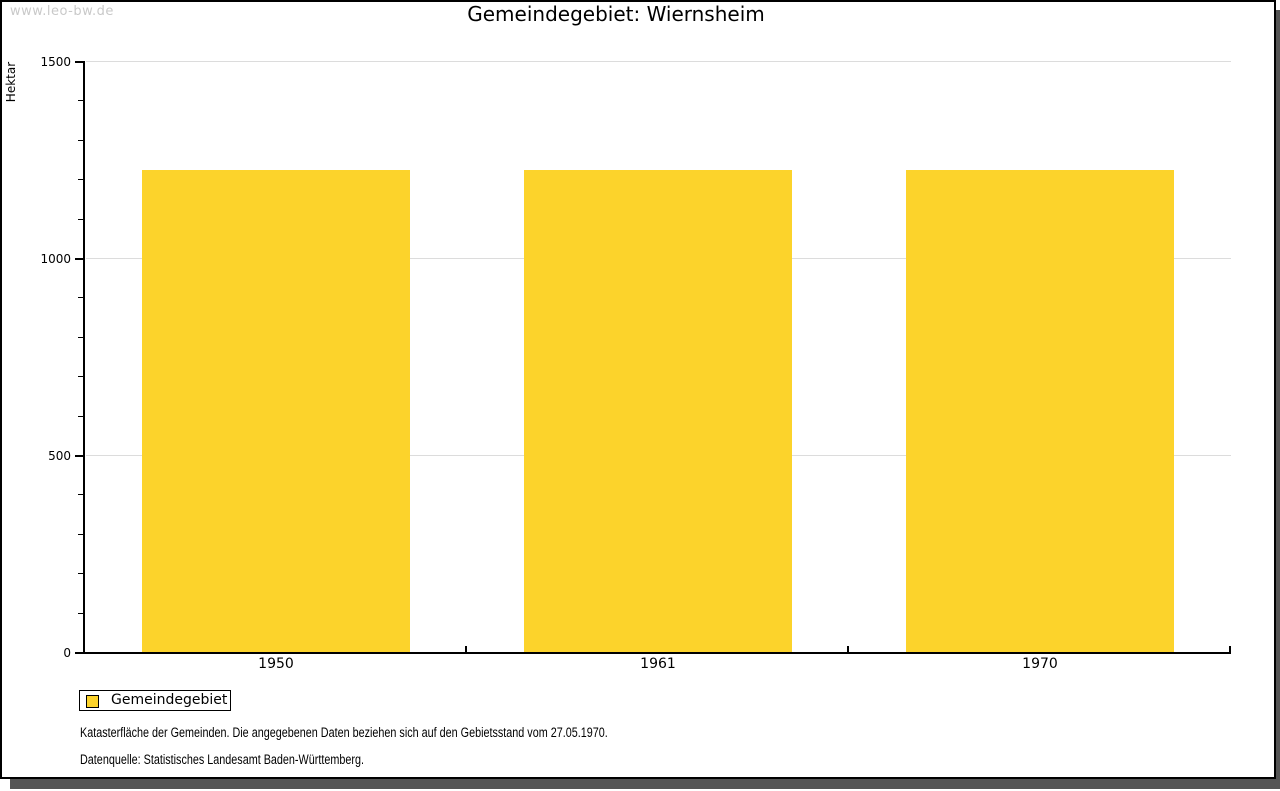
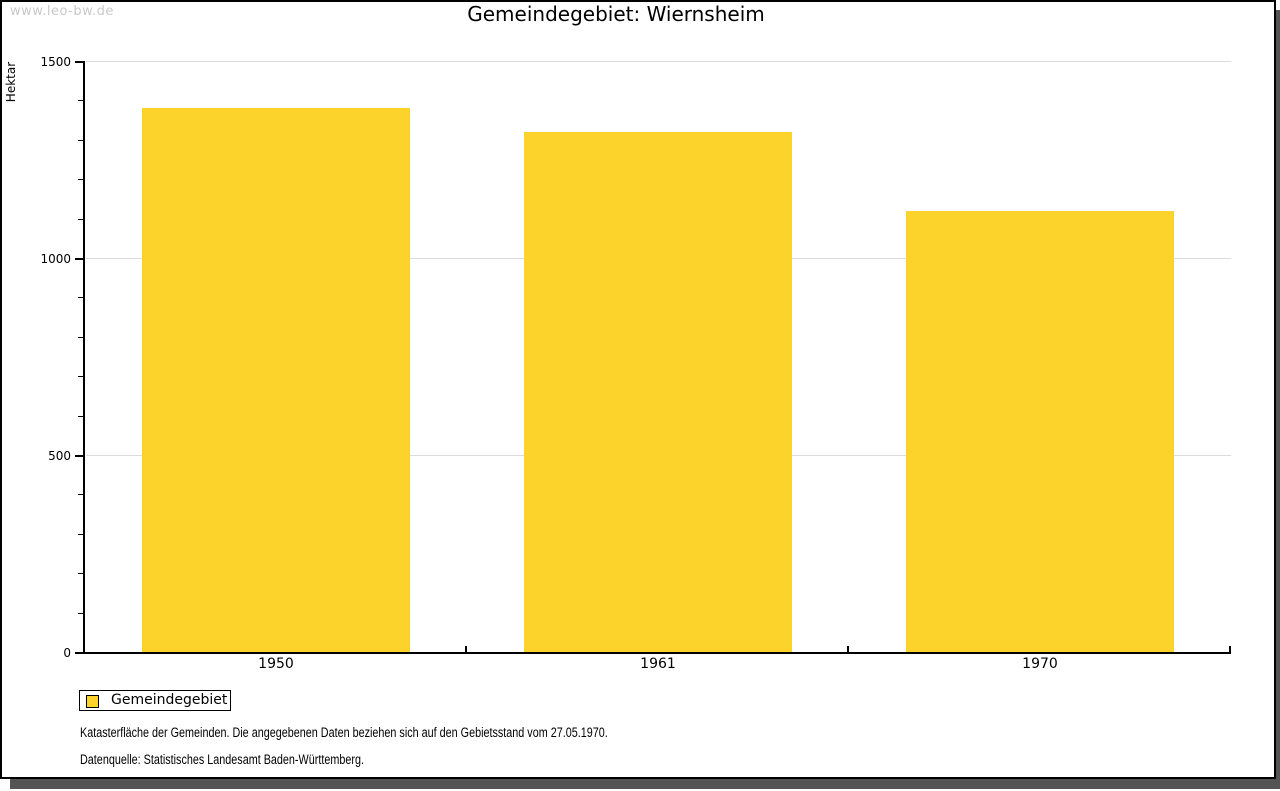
1950: 1220 -> 1380
1961: 1220 -> 1320
1970: 1220 -> 1120
